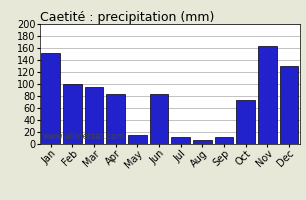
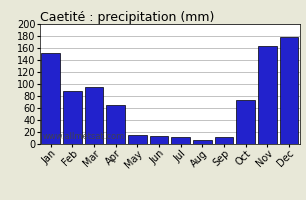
Feb: 100 -> 88
Apr: 84 -> 65
Jun: 84 -> 14
Dec: 130 -> 179
